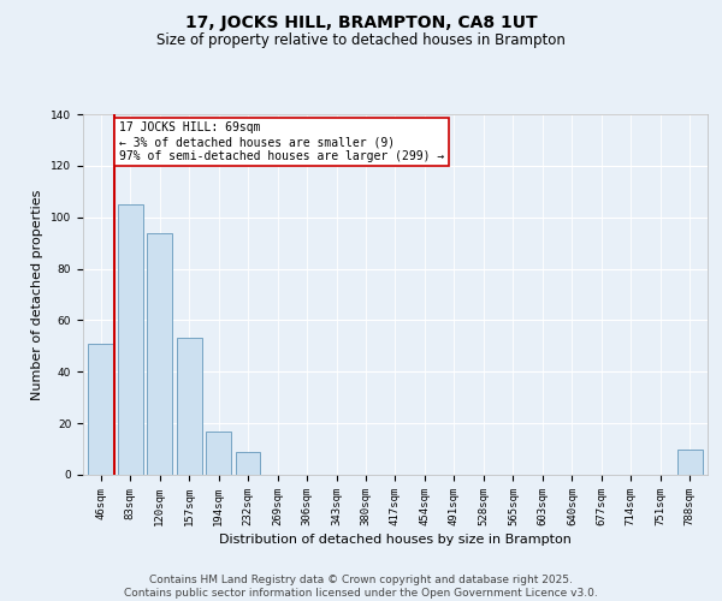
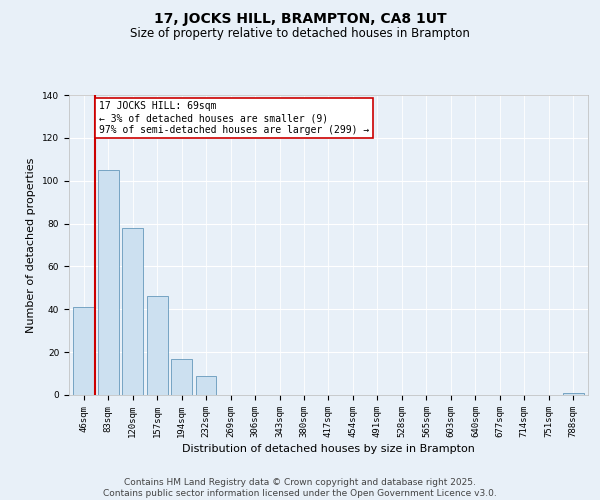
46sqm: 51 -> 41
120sqm: 94 -> 78
157sqm: 53 -> 46
788sqm: 10 -> 1
